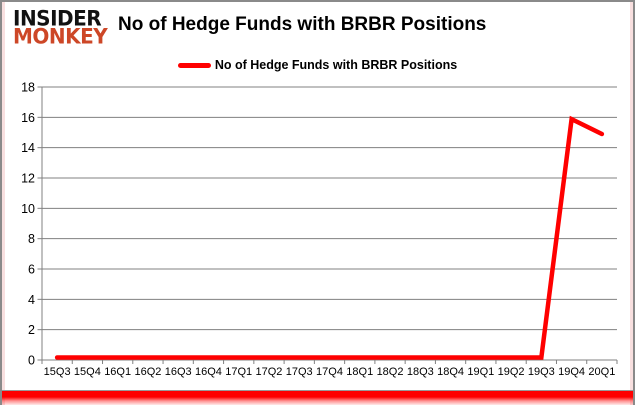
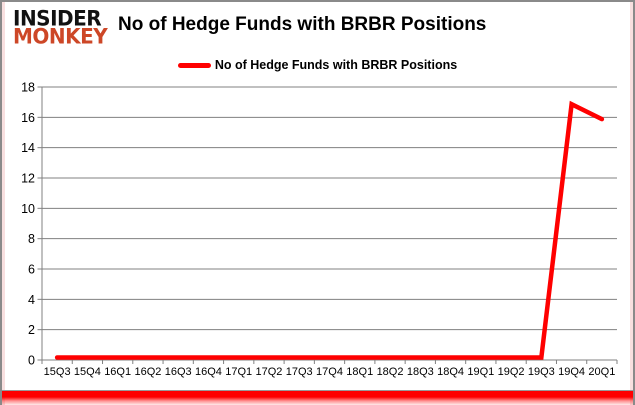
19Q4: 16 -> 17
20Q1: 15 -> 16
